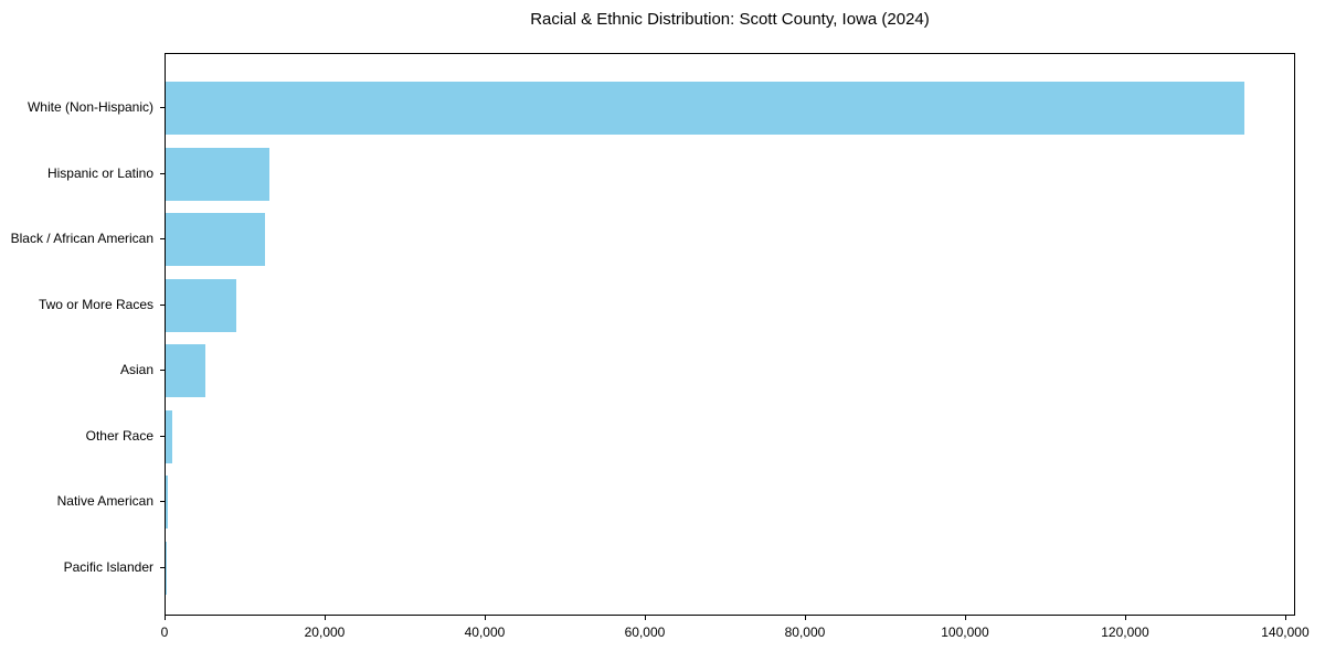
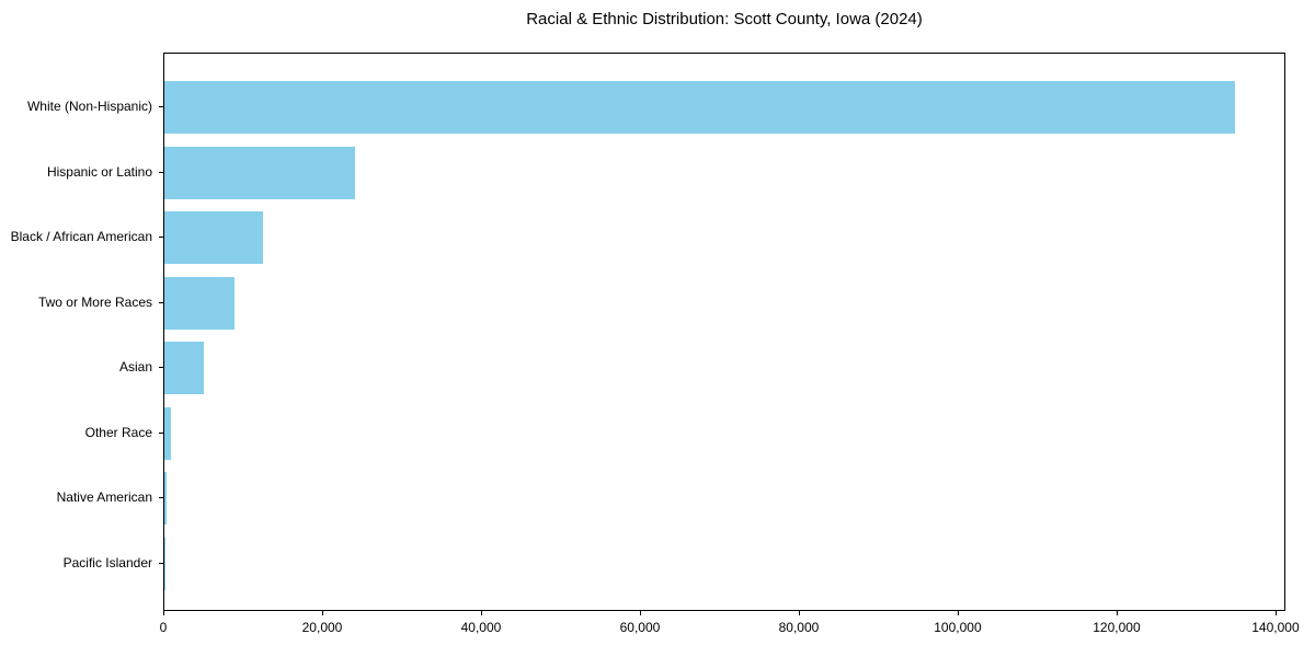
Hispanic or Latino: 13000 -> 24000
